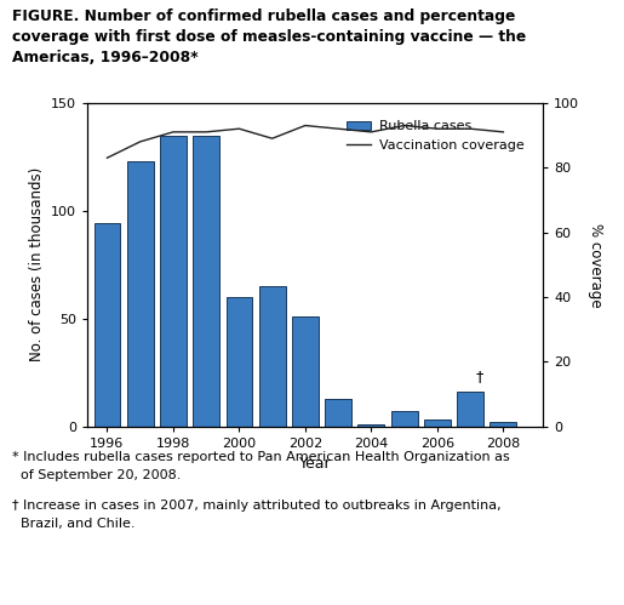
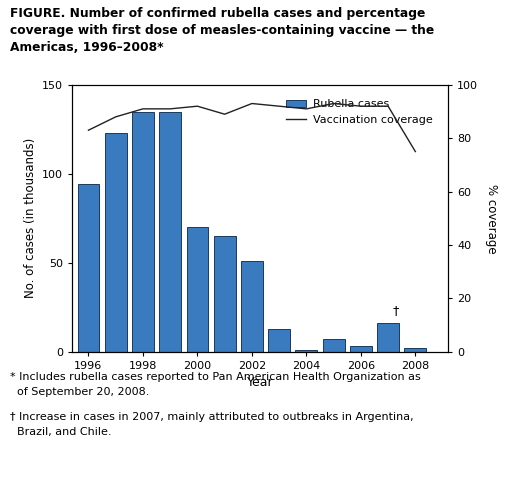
Rubella cases/2000: 60 -> 70
Vaccination coverage/2008: 91 -> 75
